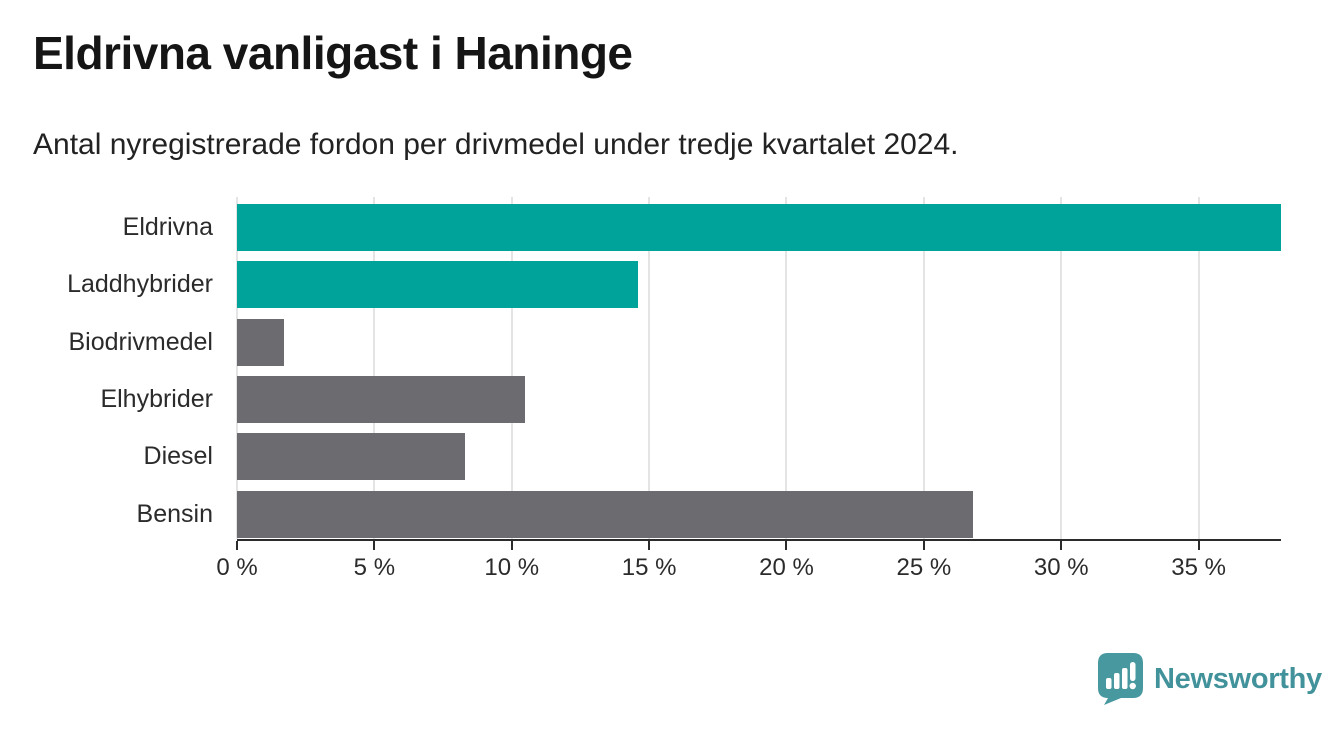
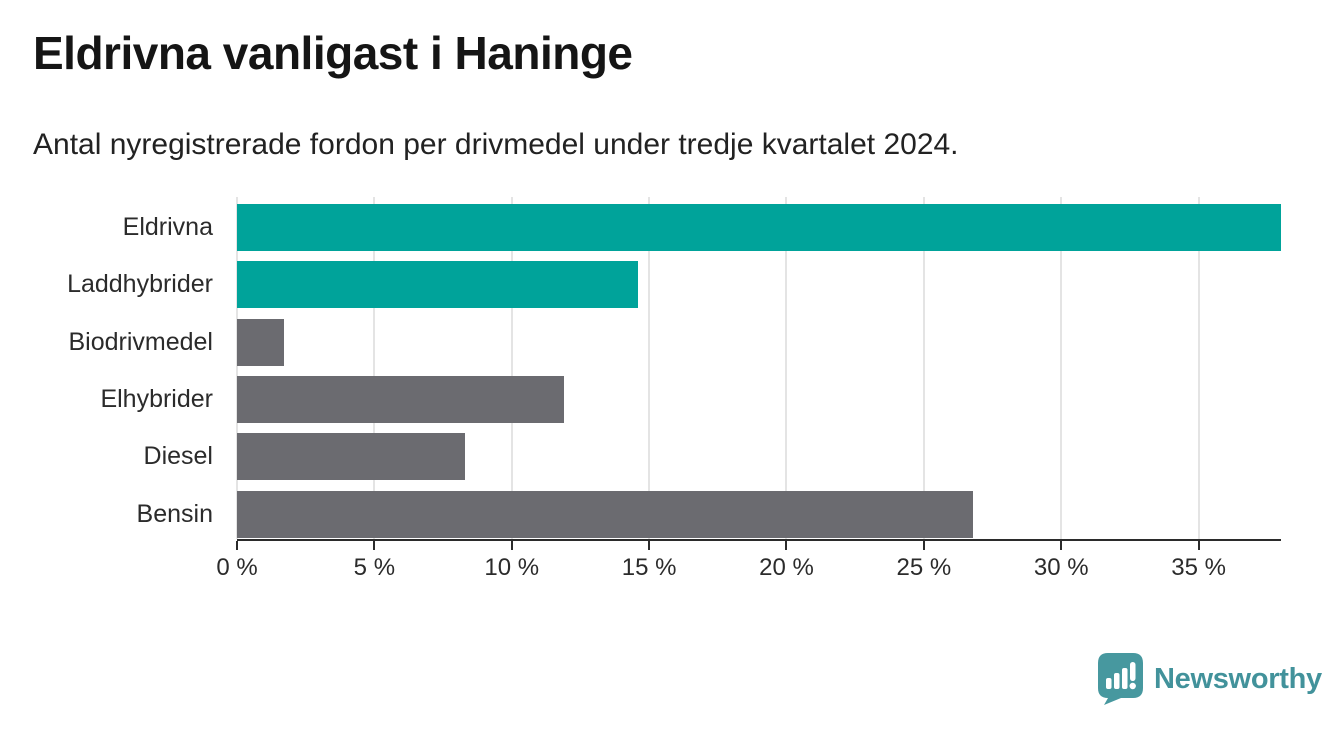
Elhybrider: 10.5% -> 11.9%
